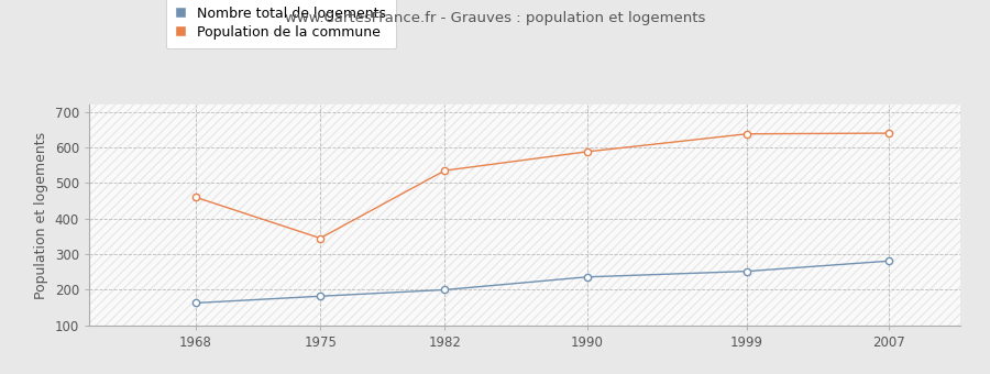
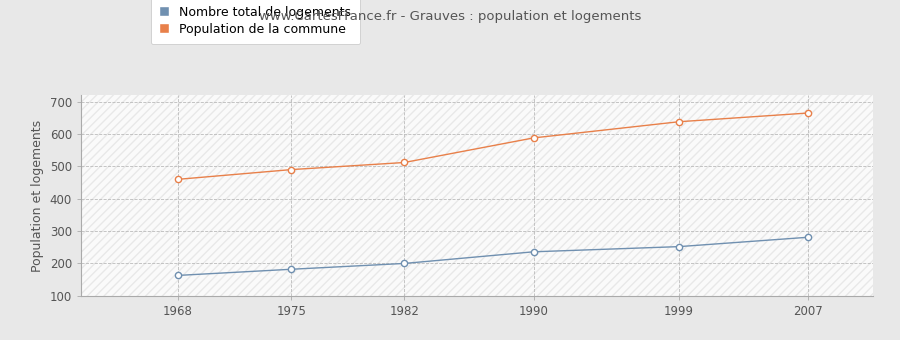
Population de la commune/1975: 345 -> 490
Population de la commune/1982: 535 -> 512
Population de la commune/2007: 640 -> 665
